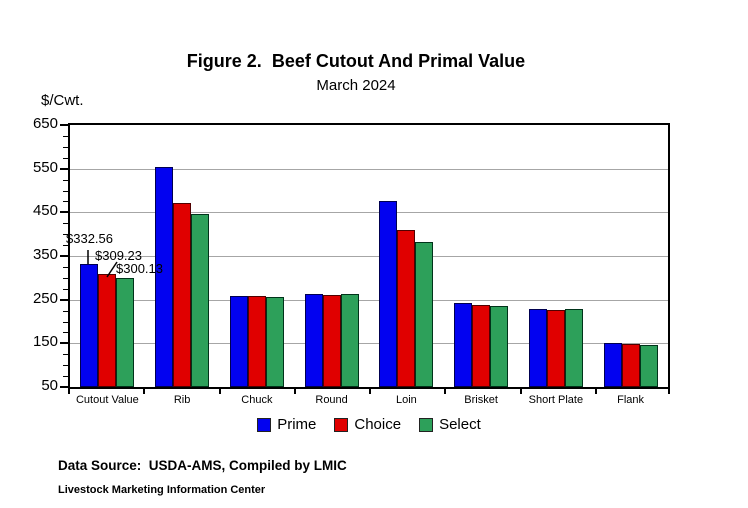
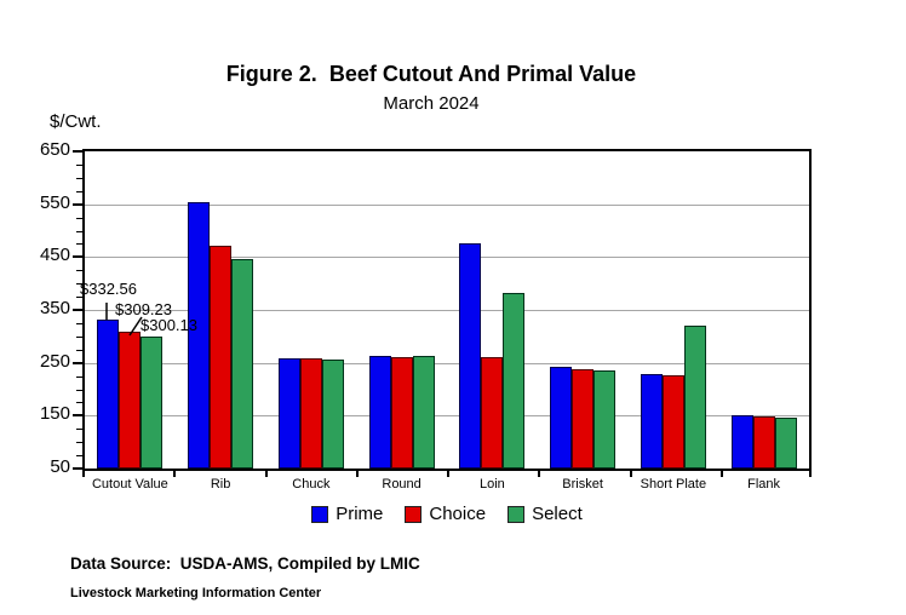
Choice/Loin: 410 -> 260
Select/Short Plate: 230 -> 320
